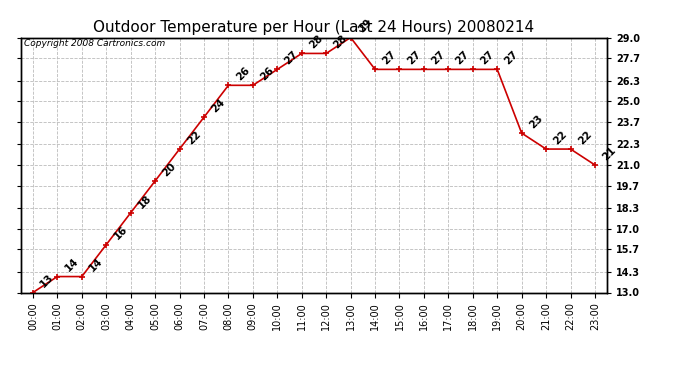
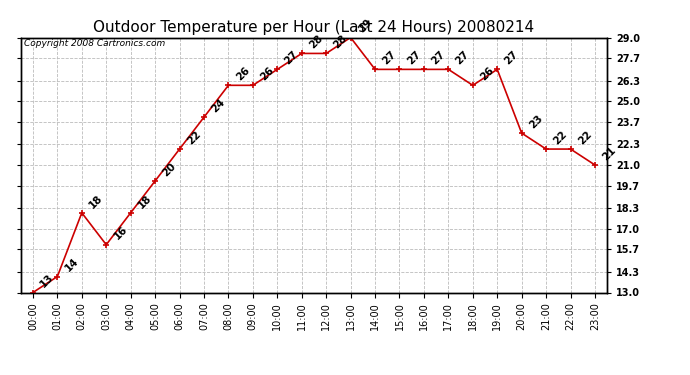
02:00: 14 -> 18
18:00: 27 -> 26
